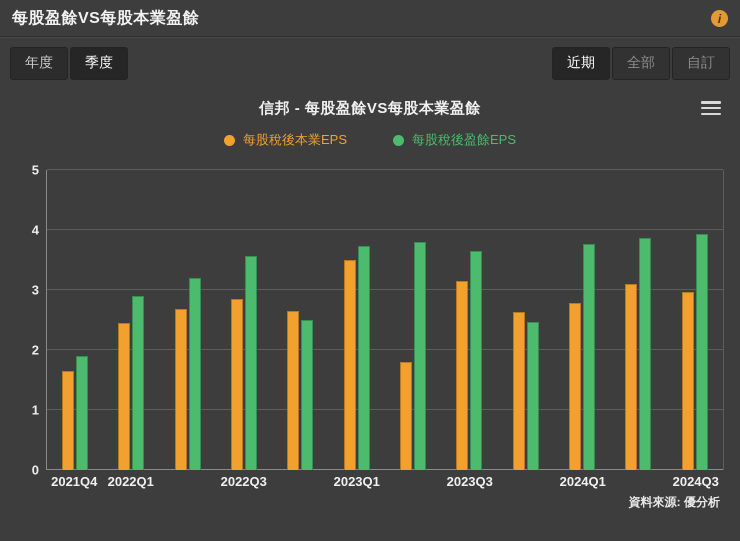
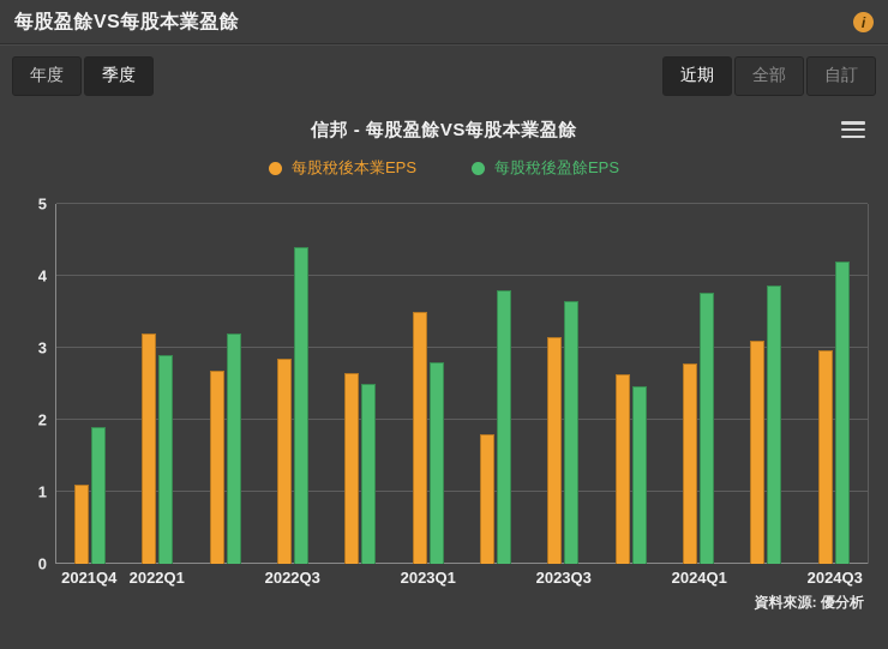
每股稅後本業EPS/2021Q4: 1.6 -> 1.1
每股稅後本業EPS/2022Q1: 2.5 -> 3.2
每股稅後盈餘EPS/2022Q3: 3.6 -> 4.4
每股稅後盈餘EPS/2023Q1: 3.7 -> 2.8
每股稅後盈餘EPS/2024Q3: 3.9 -> 4.2
